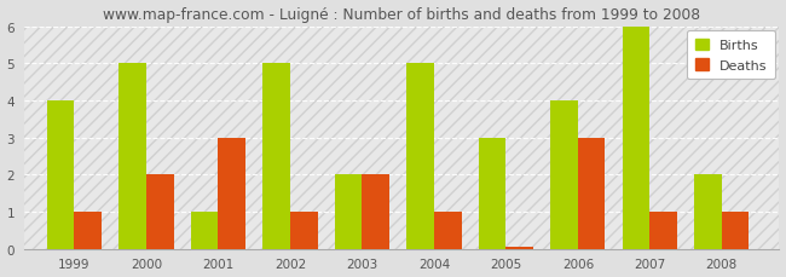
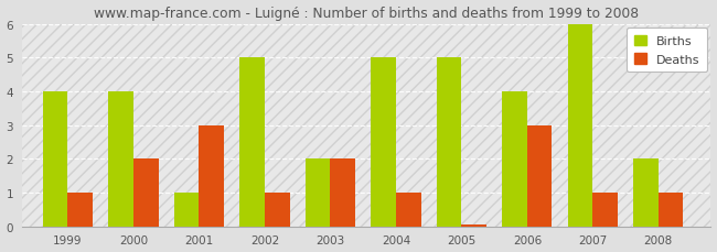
Births/2000: 5 -> 4
Births/2005: 3 -> 5
